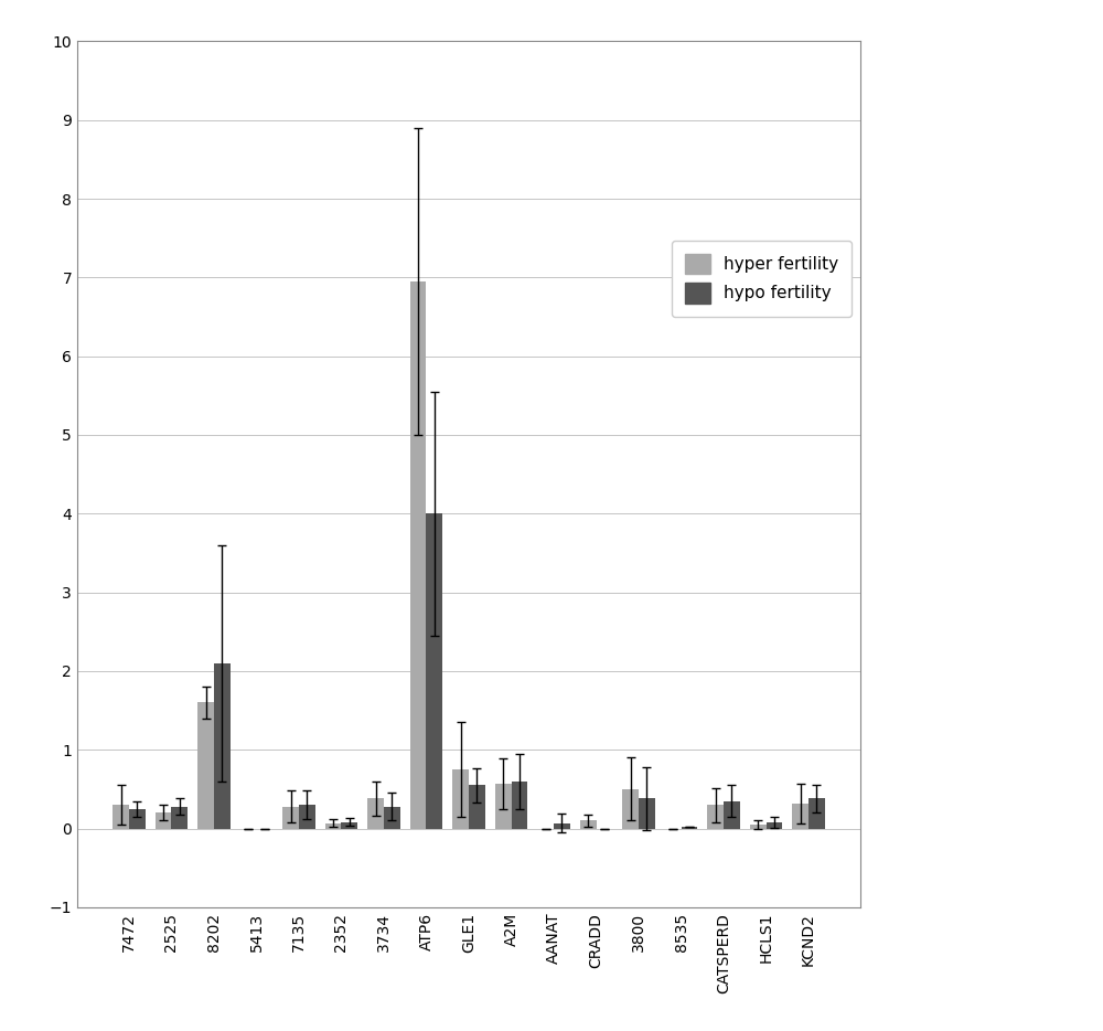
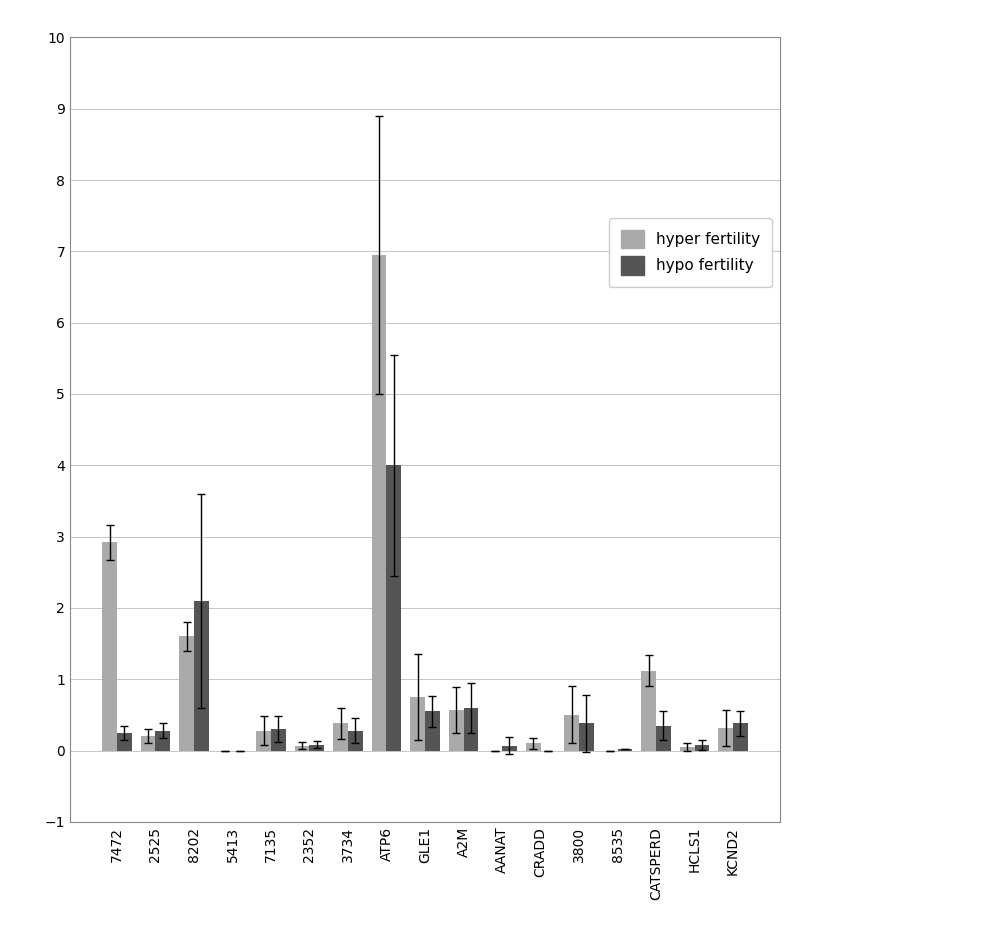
hyper fertility/7472: 0.30 -> 2.92
hyper fertility/CATSPERD: 0.30 -> 1.12
